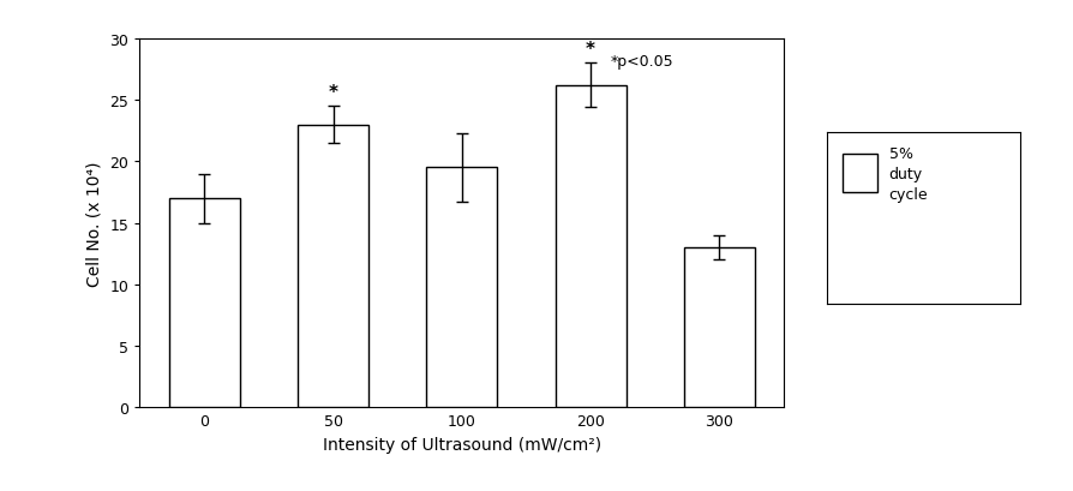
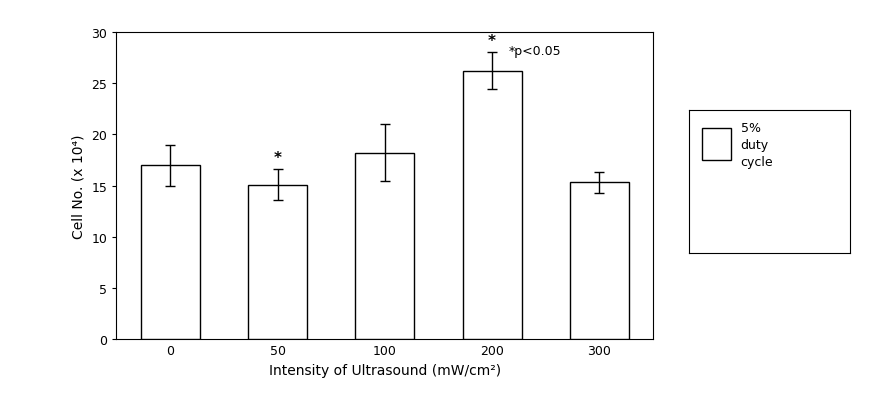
50: 23.0 -> 15.1
100: 19.5 -> 18.2
300: 13.0 -> 15.3
